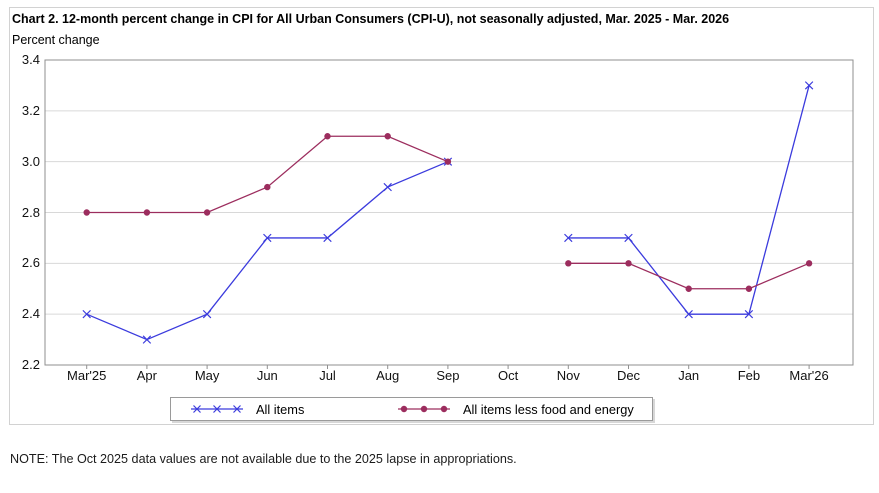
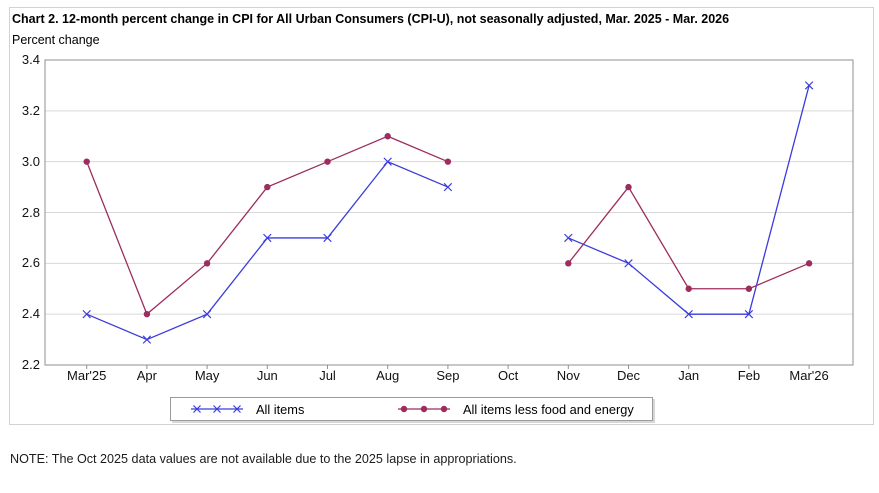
All items less food and energy/Mar'25: 2.8 -> 3.0
All items less food and energy/Apr: 2.8 -> 2.4
All items less food and energy/May: 2.8 -> 2.6
All items less food and energy/Jul: 3.1 -> 3.0
All items/Aug: 2.9 -> 3.0
All items/Sep: 3.0 -> 2.9
All items/Dec: 2.7 -> 2.6
All items less food and energy/Dec: 2.6 -> 2.9
